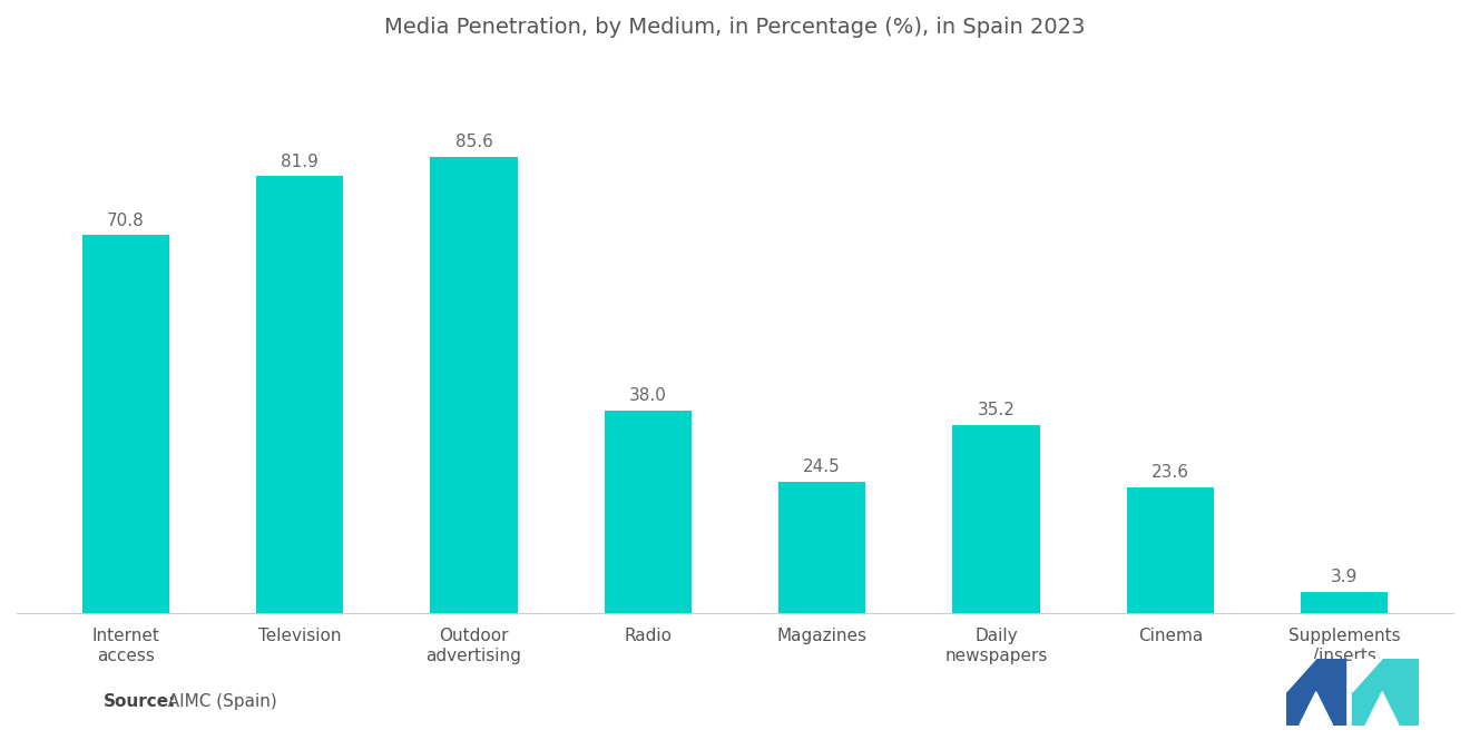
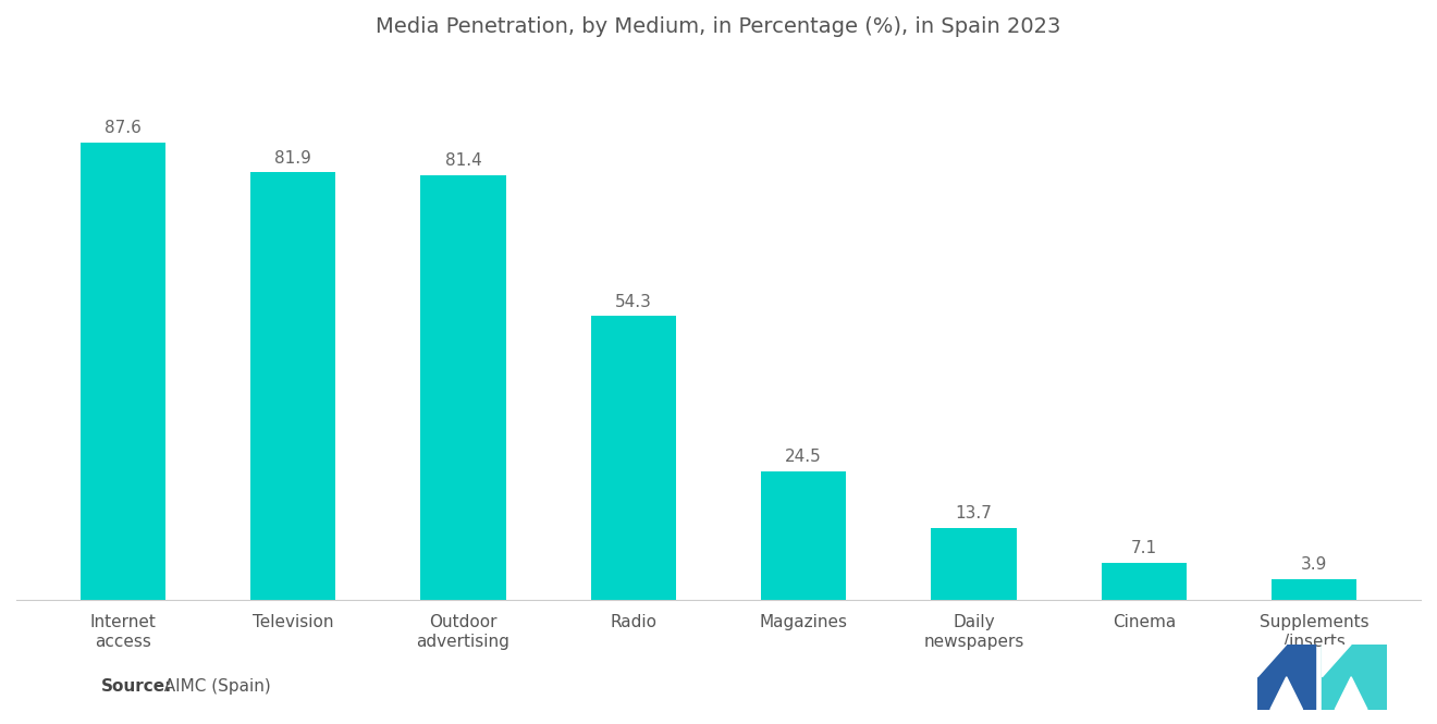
Internet access: 70.8 -> 87.6
Outdoor advertising: 85.6 -> 81.4
Radio: 38.0 -> 54.3
Daily newspapers: 35.2 -> 13.7
Cinema: 23.6 -> 7.1
